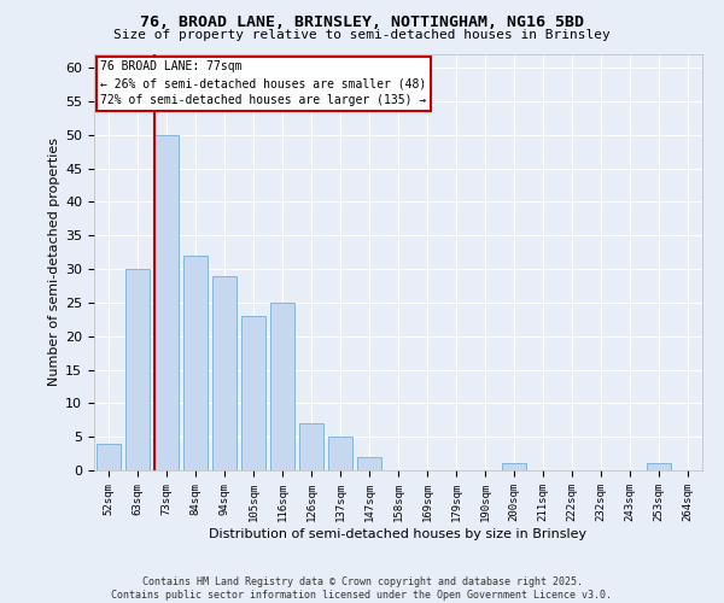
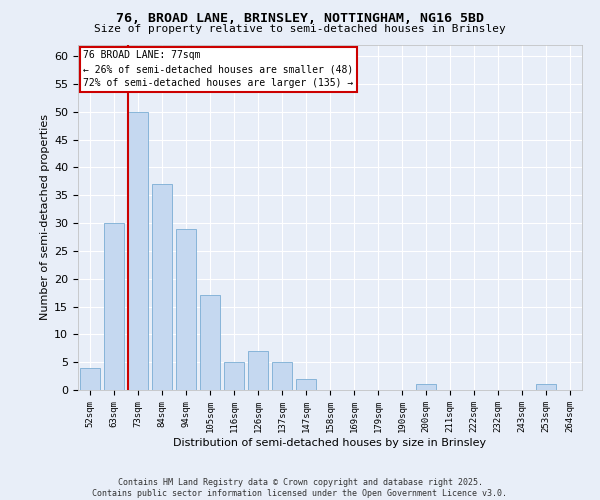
84sqm: 32 -> 37
105sqm: 23 -> 17
116sqm: 25 -> 5
